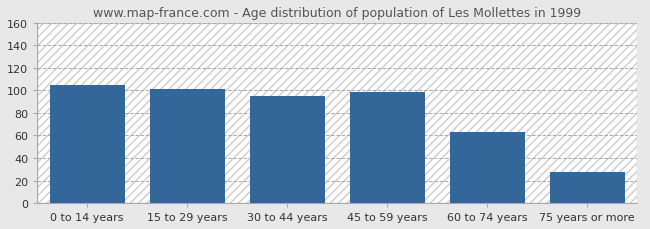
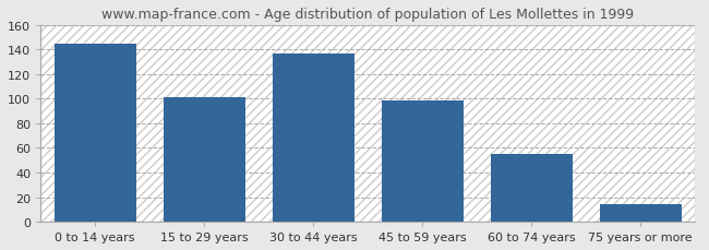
0 to 14 years: 105 -> 145
30 to 44 years: 95 -> 137
60 to 74 years: 63 -> 55
75 years or more: 28 -> 14
